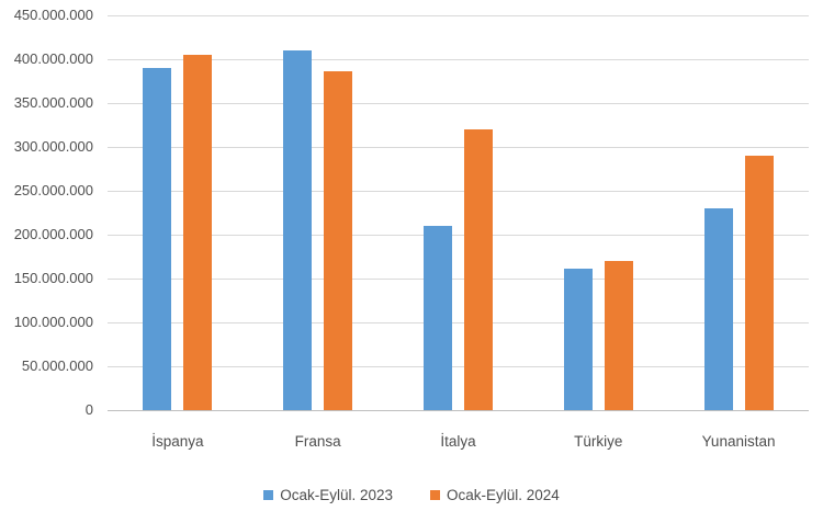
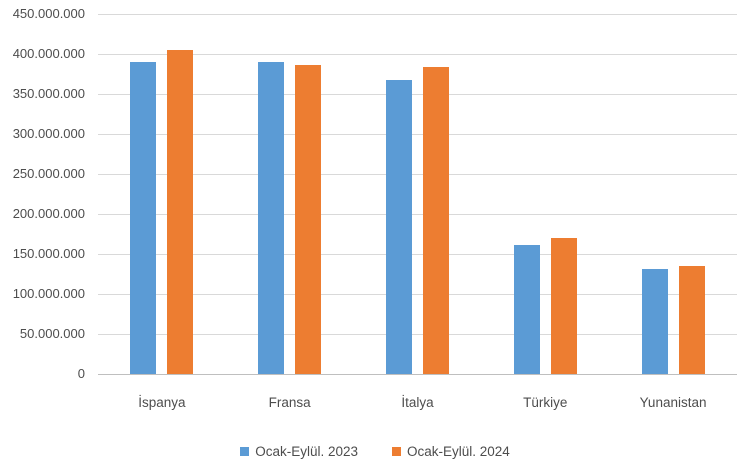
Ocak-Eylül. 2023/Fransa: 410000000 -> 390000000
Ocak-Eylül. 2023/İtalya: 210000000 -> 370000000
Ocak-Eylül. 2024/İtalya: 320000000 -> 380000000
Ocak-Eylül. 2023/Yunanistan: 230000000 -> 130000000
Ocak-Eylül. 2024/Yunanistan: 290000000 -> 140000000
